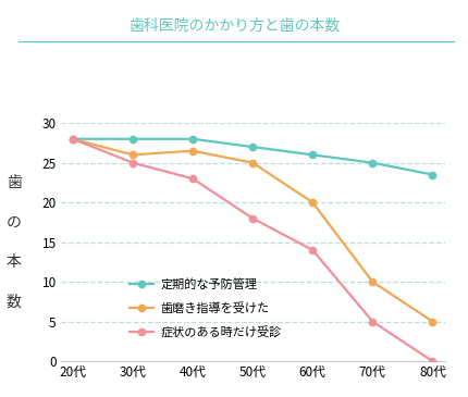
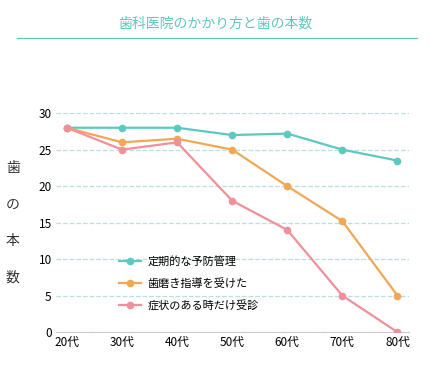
症状のある時だけ受診/40代: 23 -> 26
定期的な予防管理/60代: 26.0 -> 27.2
歯磨き指導を受けた/70代: 10.0 -> 15.2
